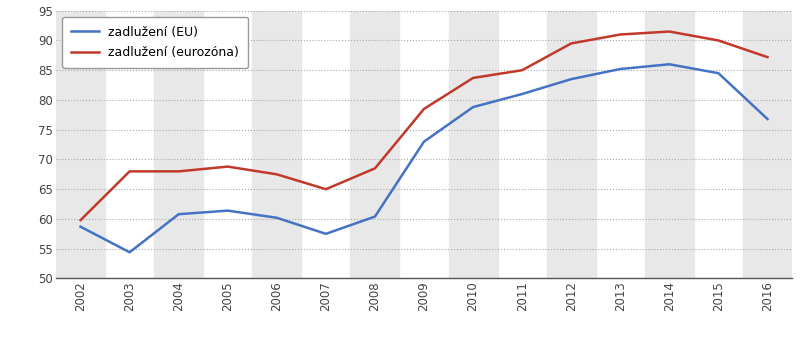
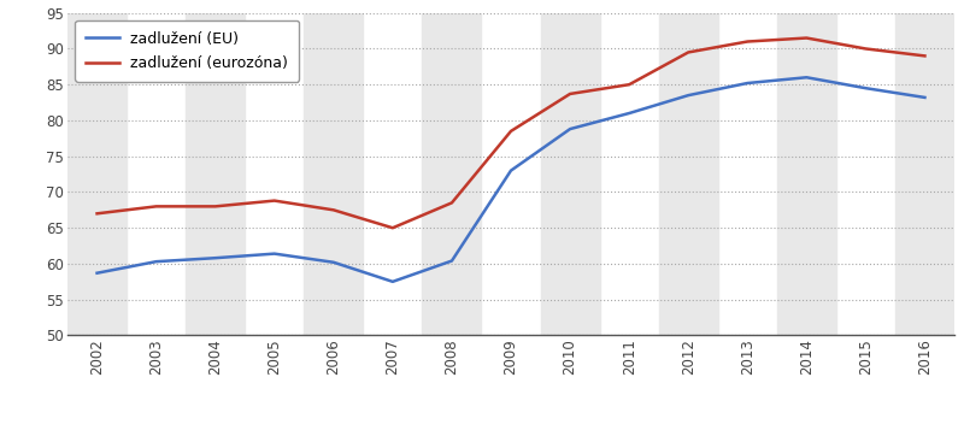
zadlužení (eurozóna)/2002: 59.8 -> 67.0
zadlužení (EU)/2003: 54.4 -> 60.3
zadlužení (EU)/2016: 76.8 -> 83.2
zadlužení (eurozóna)/2016: 87.2 -> 89.0
